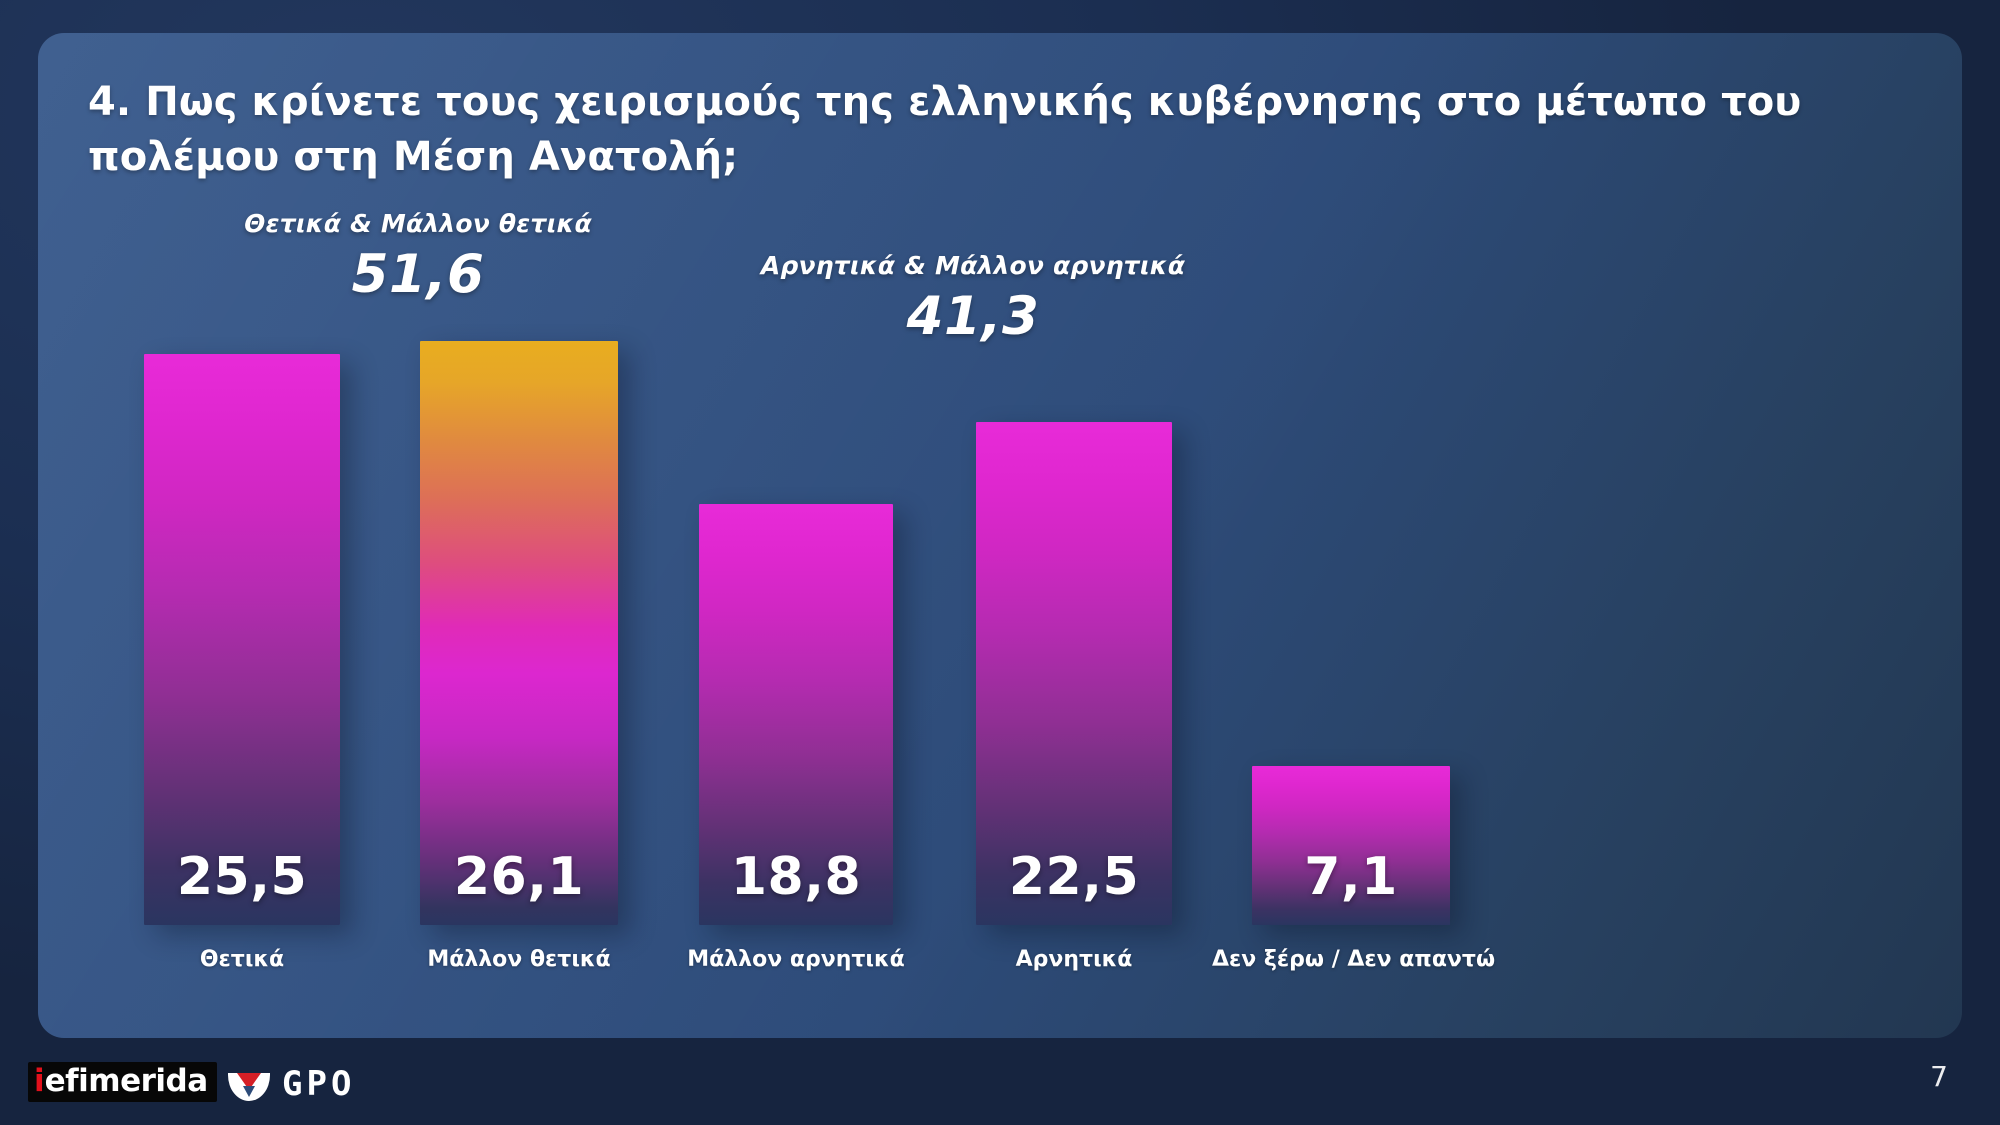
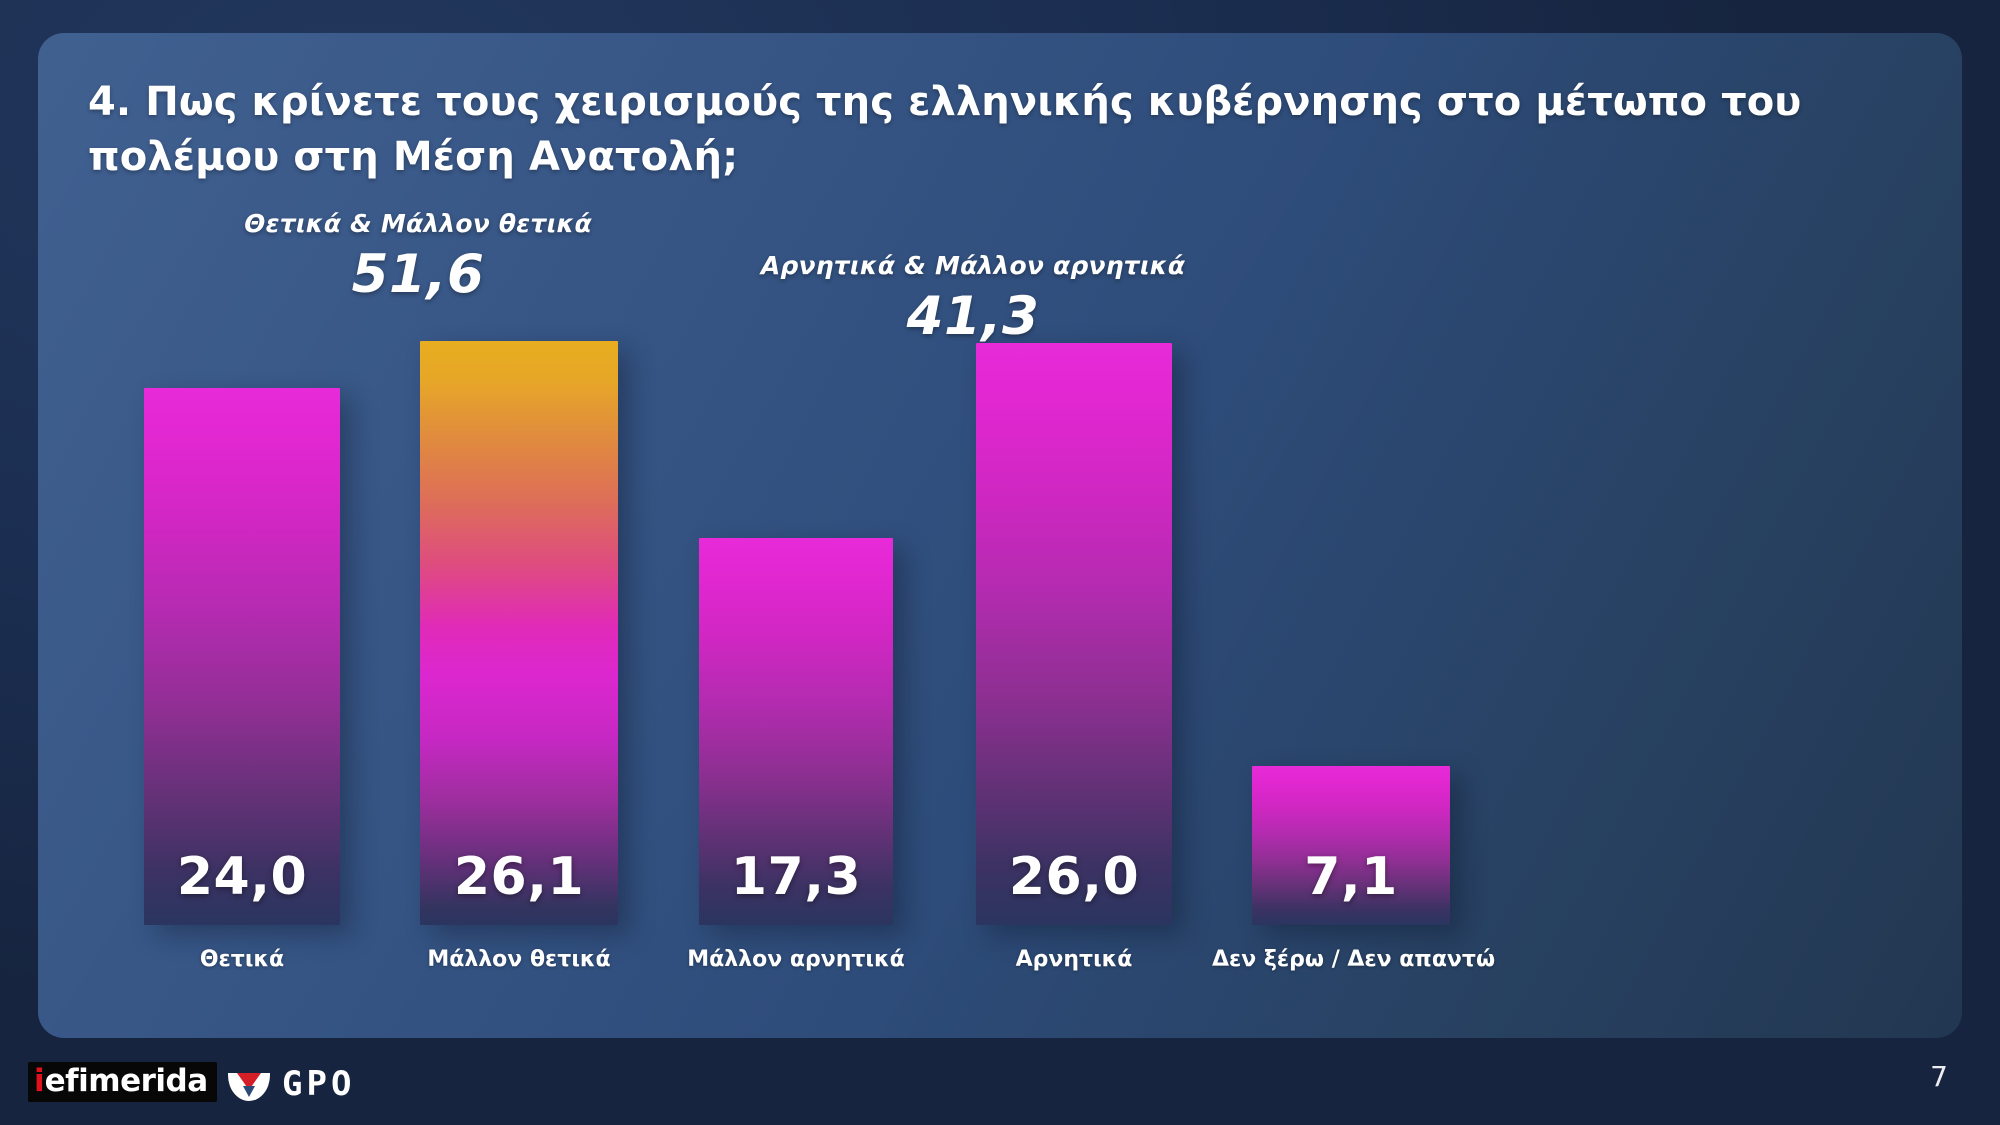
Θετικά: 25,5 -> 24,0
Μάλλον αρνητικά: 18,8 -> 17,3
Αρνητικά: 22,5 -> 26,0
